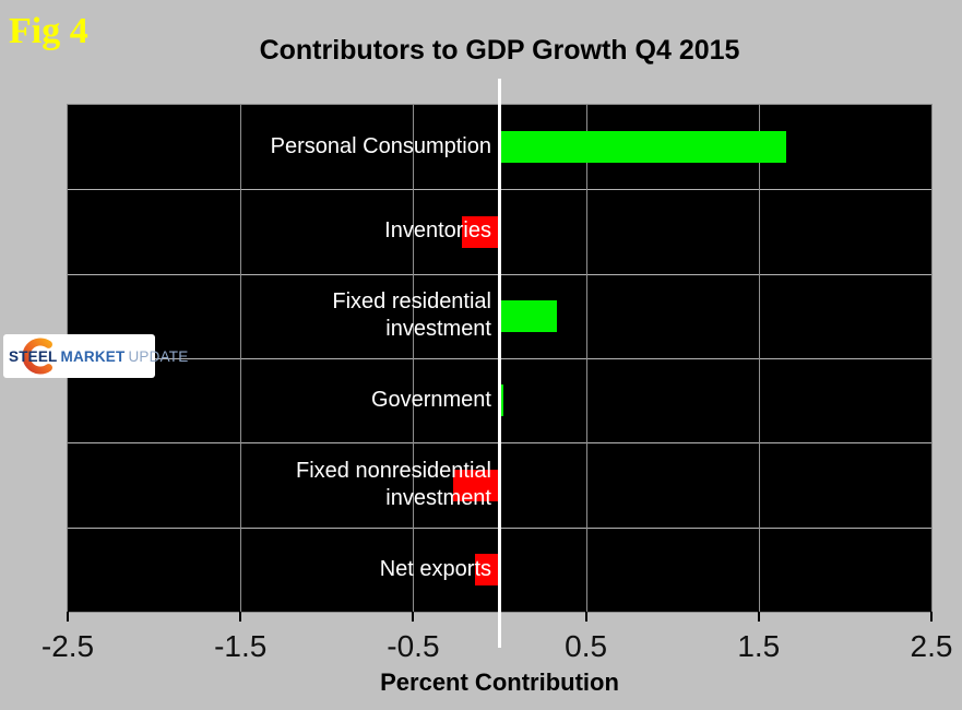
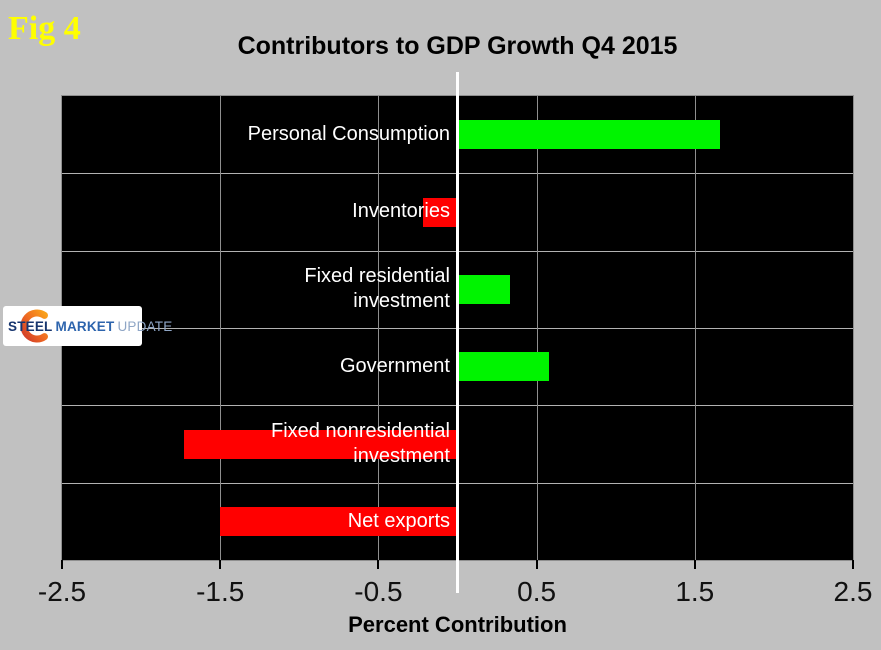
Government: 0.02 -> 0.58
Fixed nonresidential investment: -0.27 -> -1.73
Net exports: -0.14 -> -1.50
